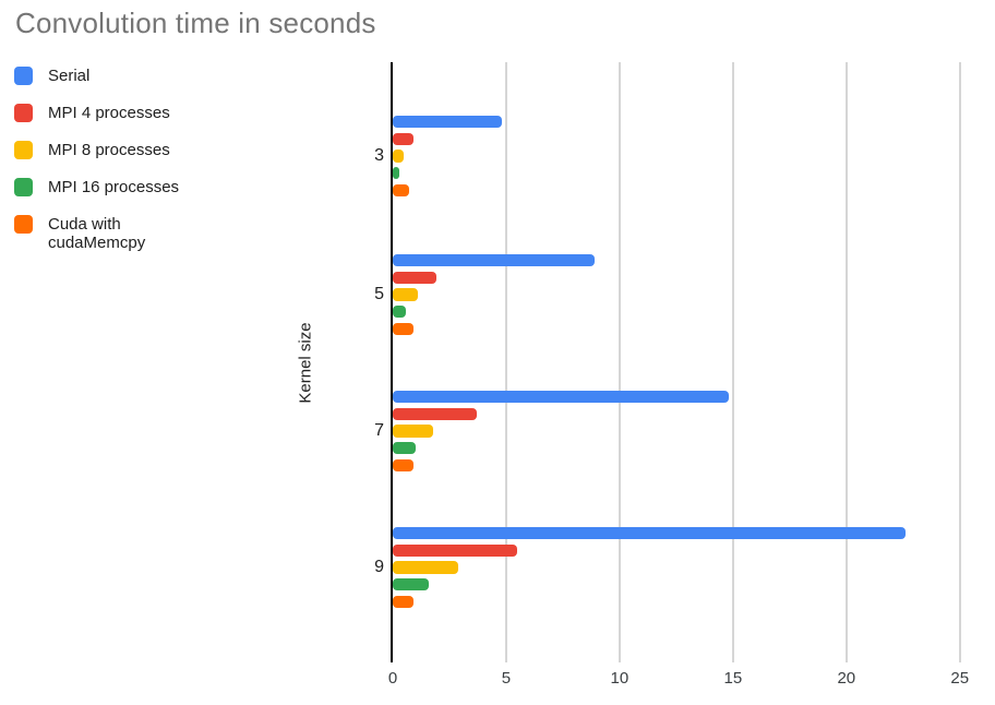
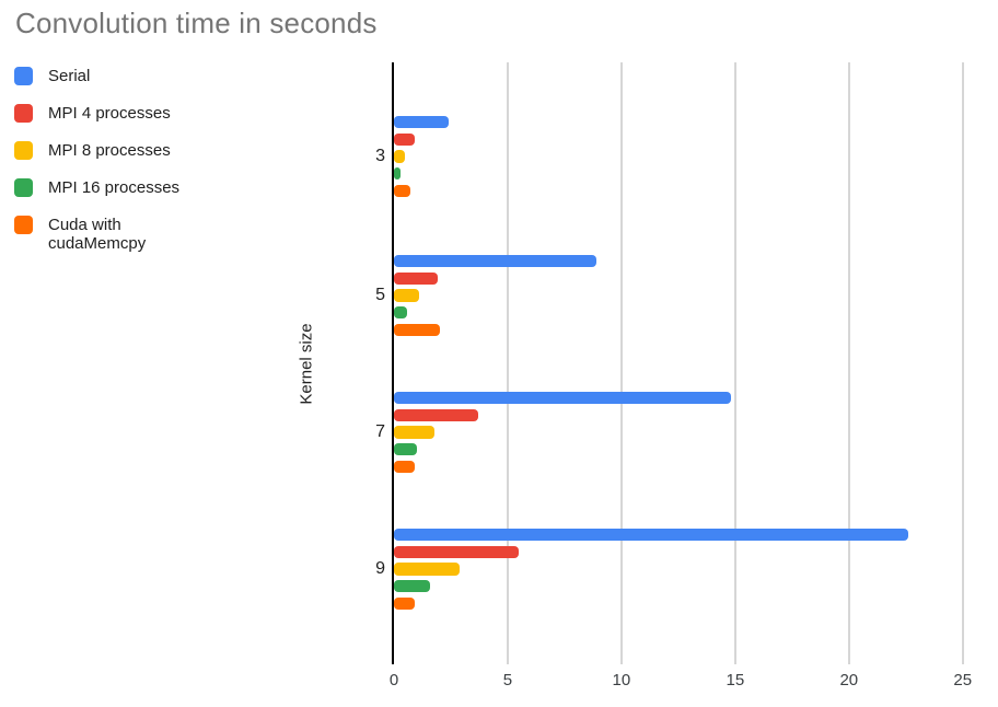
Serial/3: 4.8 -> 2.4
Cuda with cudaMemcpy/5: 0.9 -> 2.0
